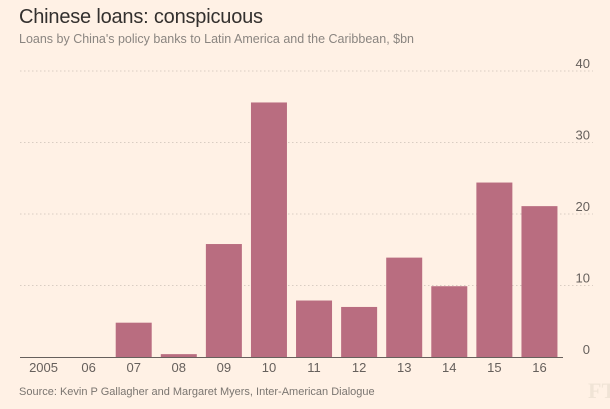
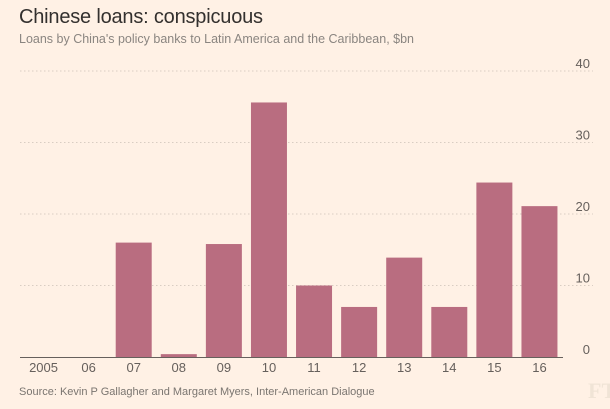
07: 5 -> 16
11: 8 -> 10
14: 10 -> 7
